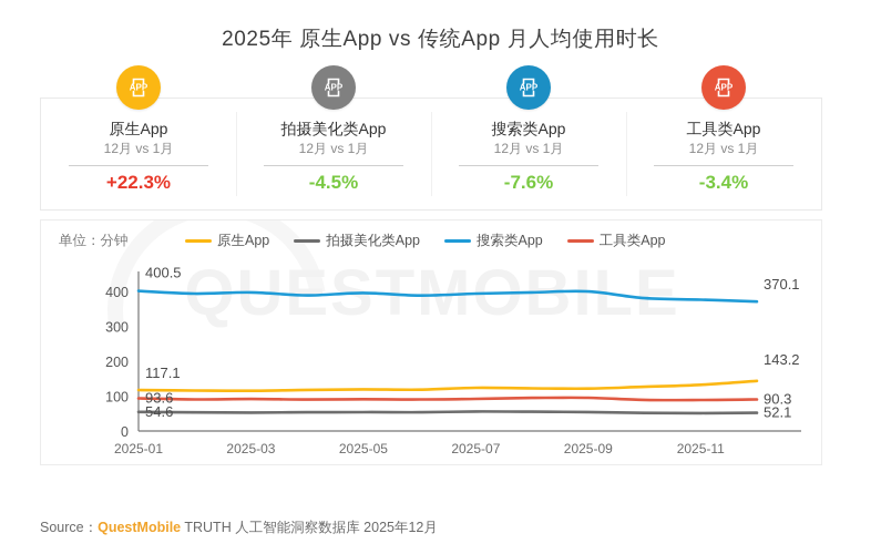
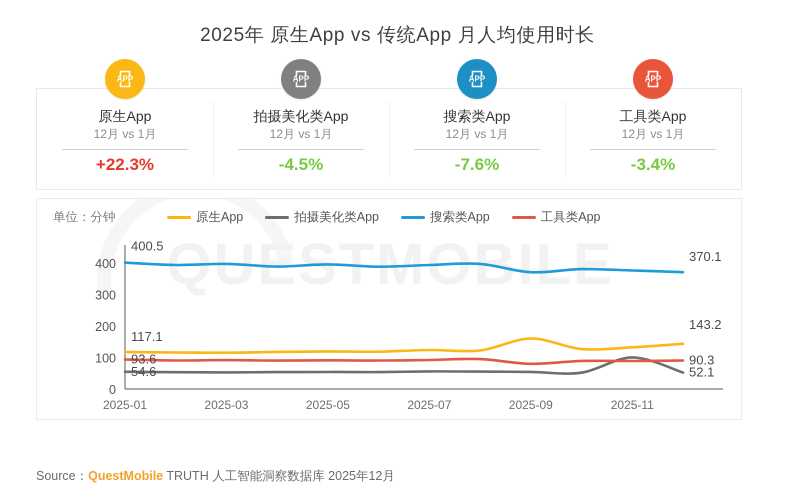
原生App/2025-09: 120 -> 160
搜索类App/2025-09: 400 -> 370
工具类App/2025-09: 100 -> 80
拍摄美化类App/2025-11: 50 -> 100
